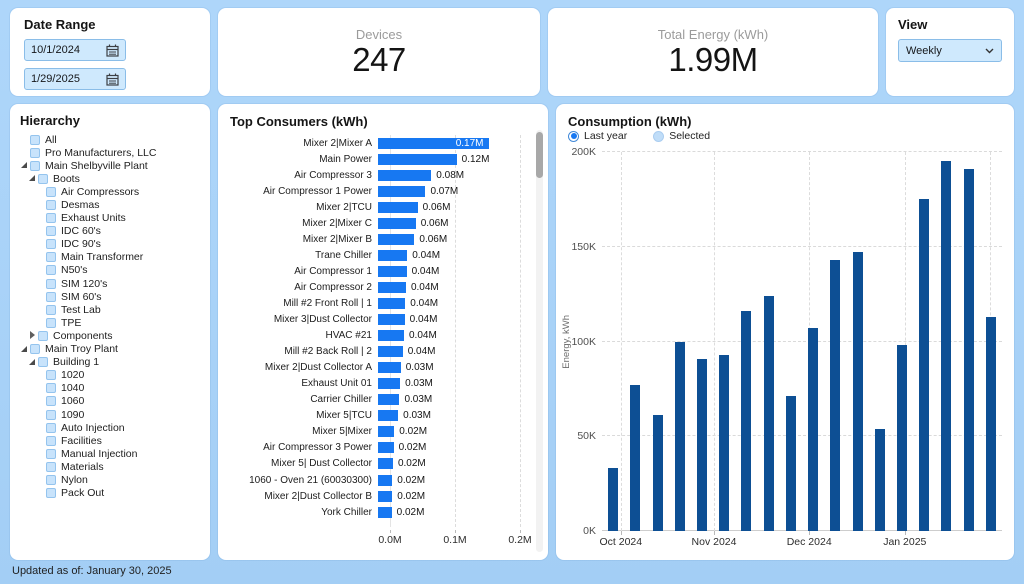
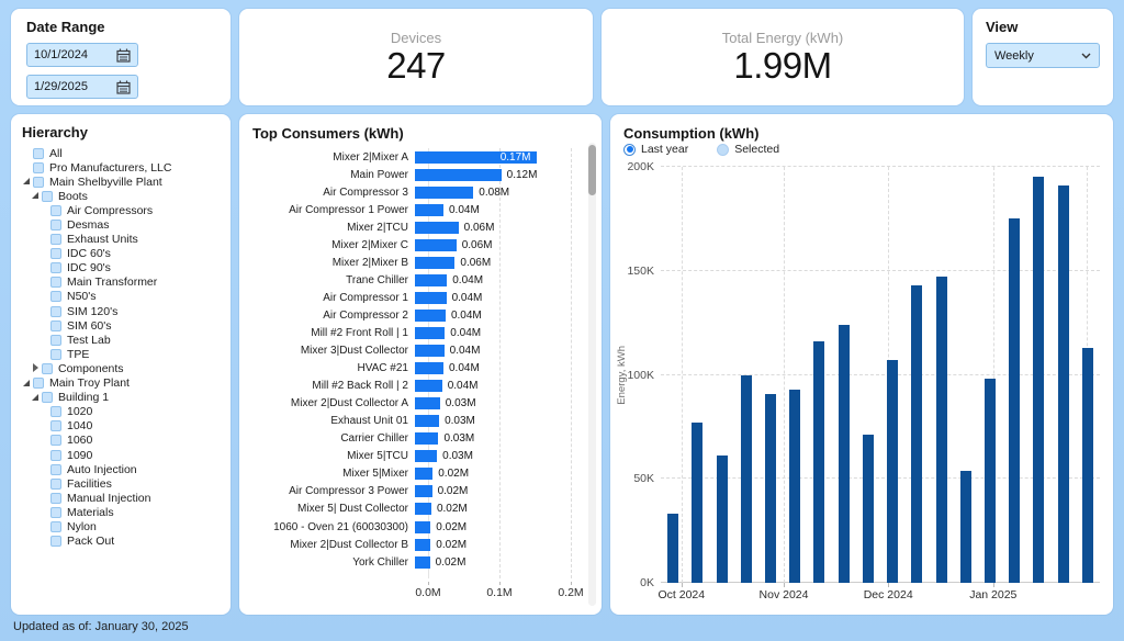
Top Consumers (kWh)/Air Compressor 1 Power: 0.07M -> 0.04M
